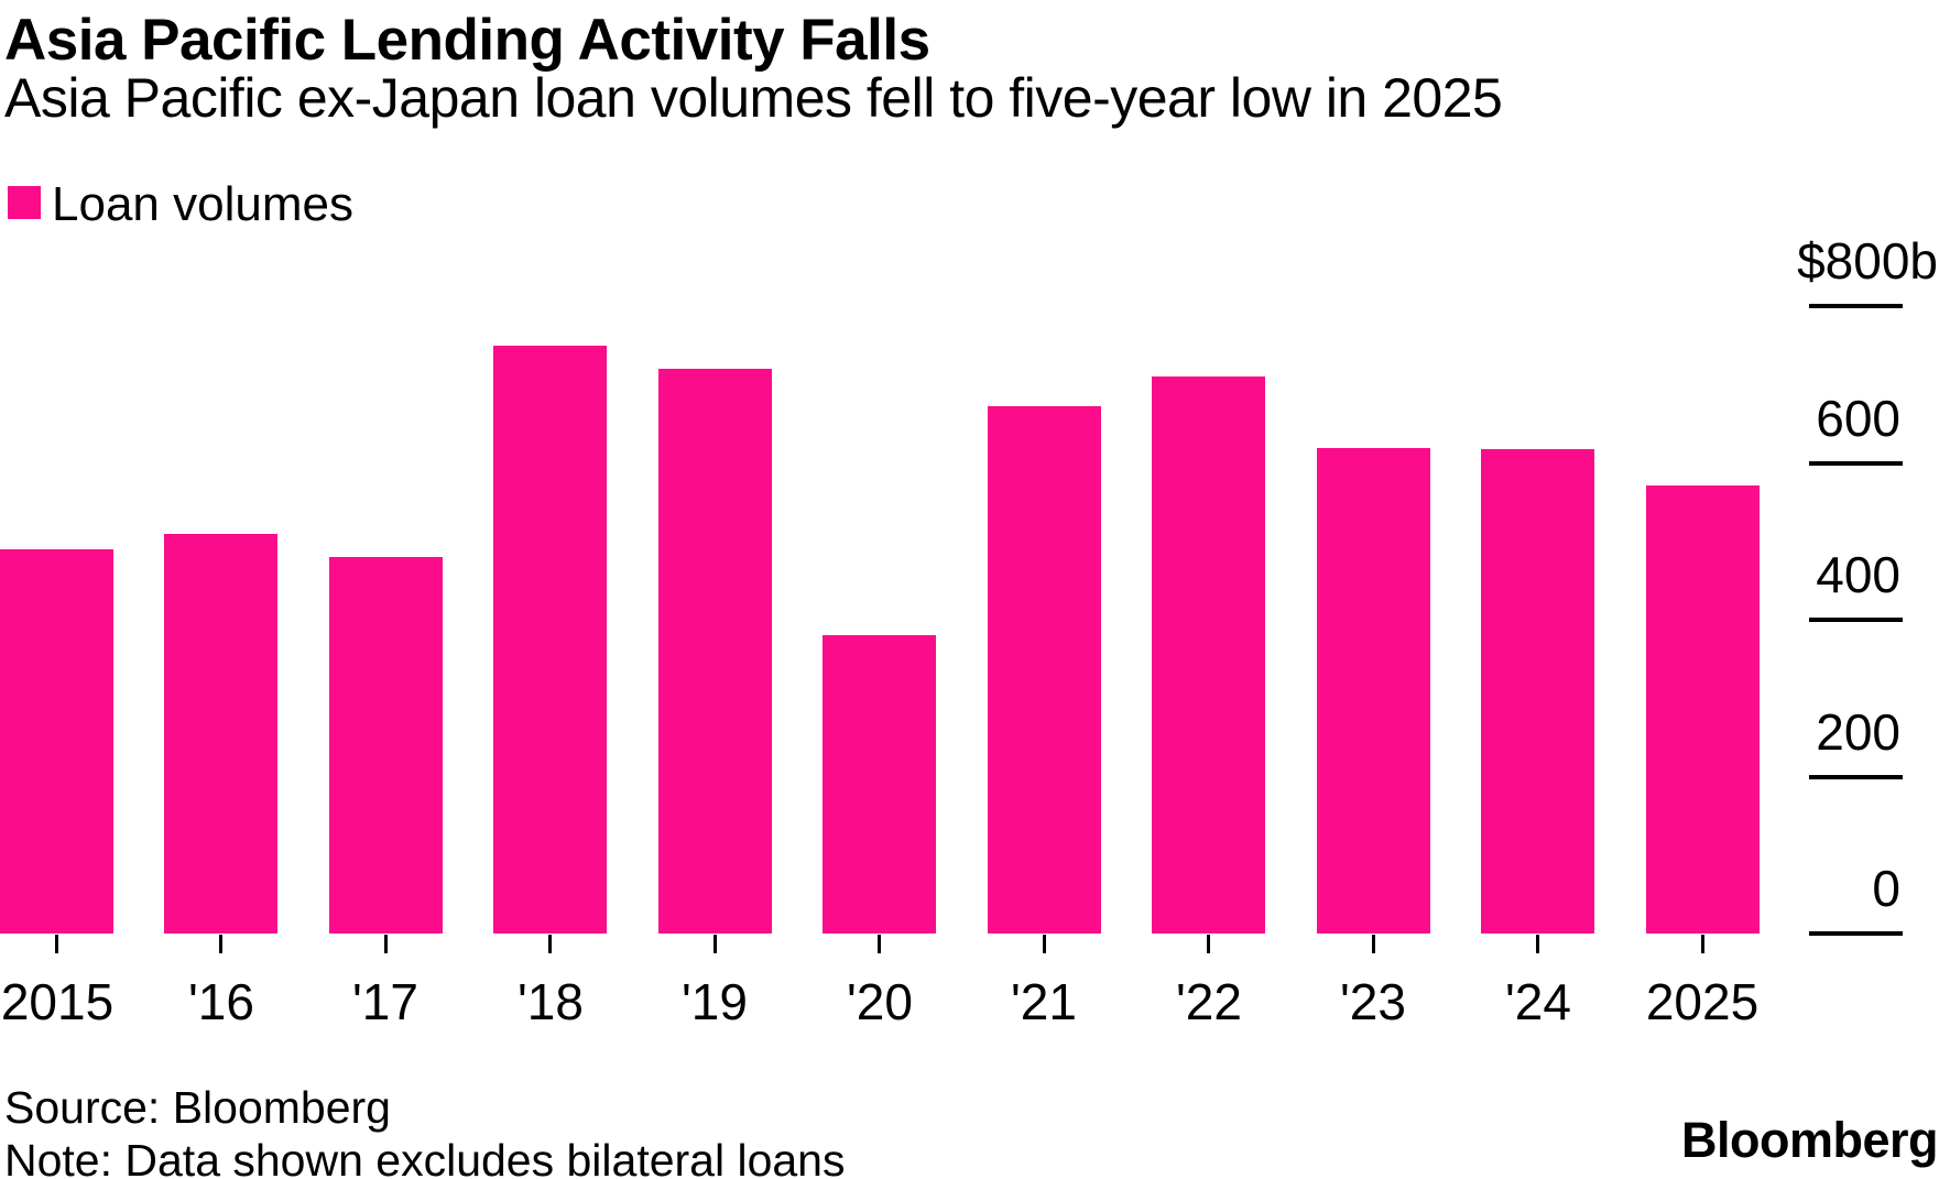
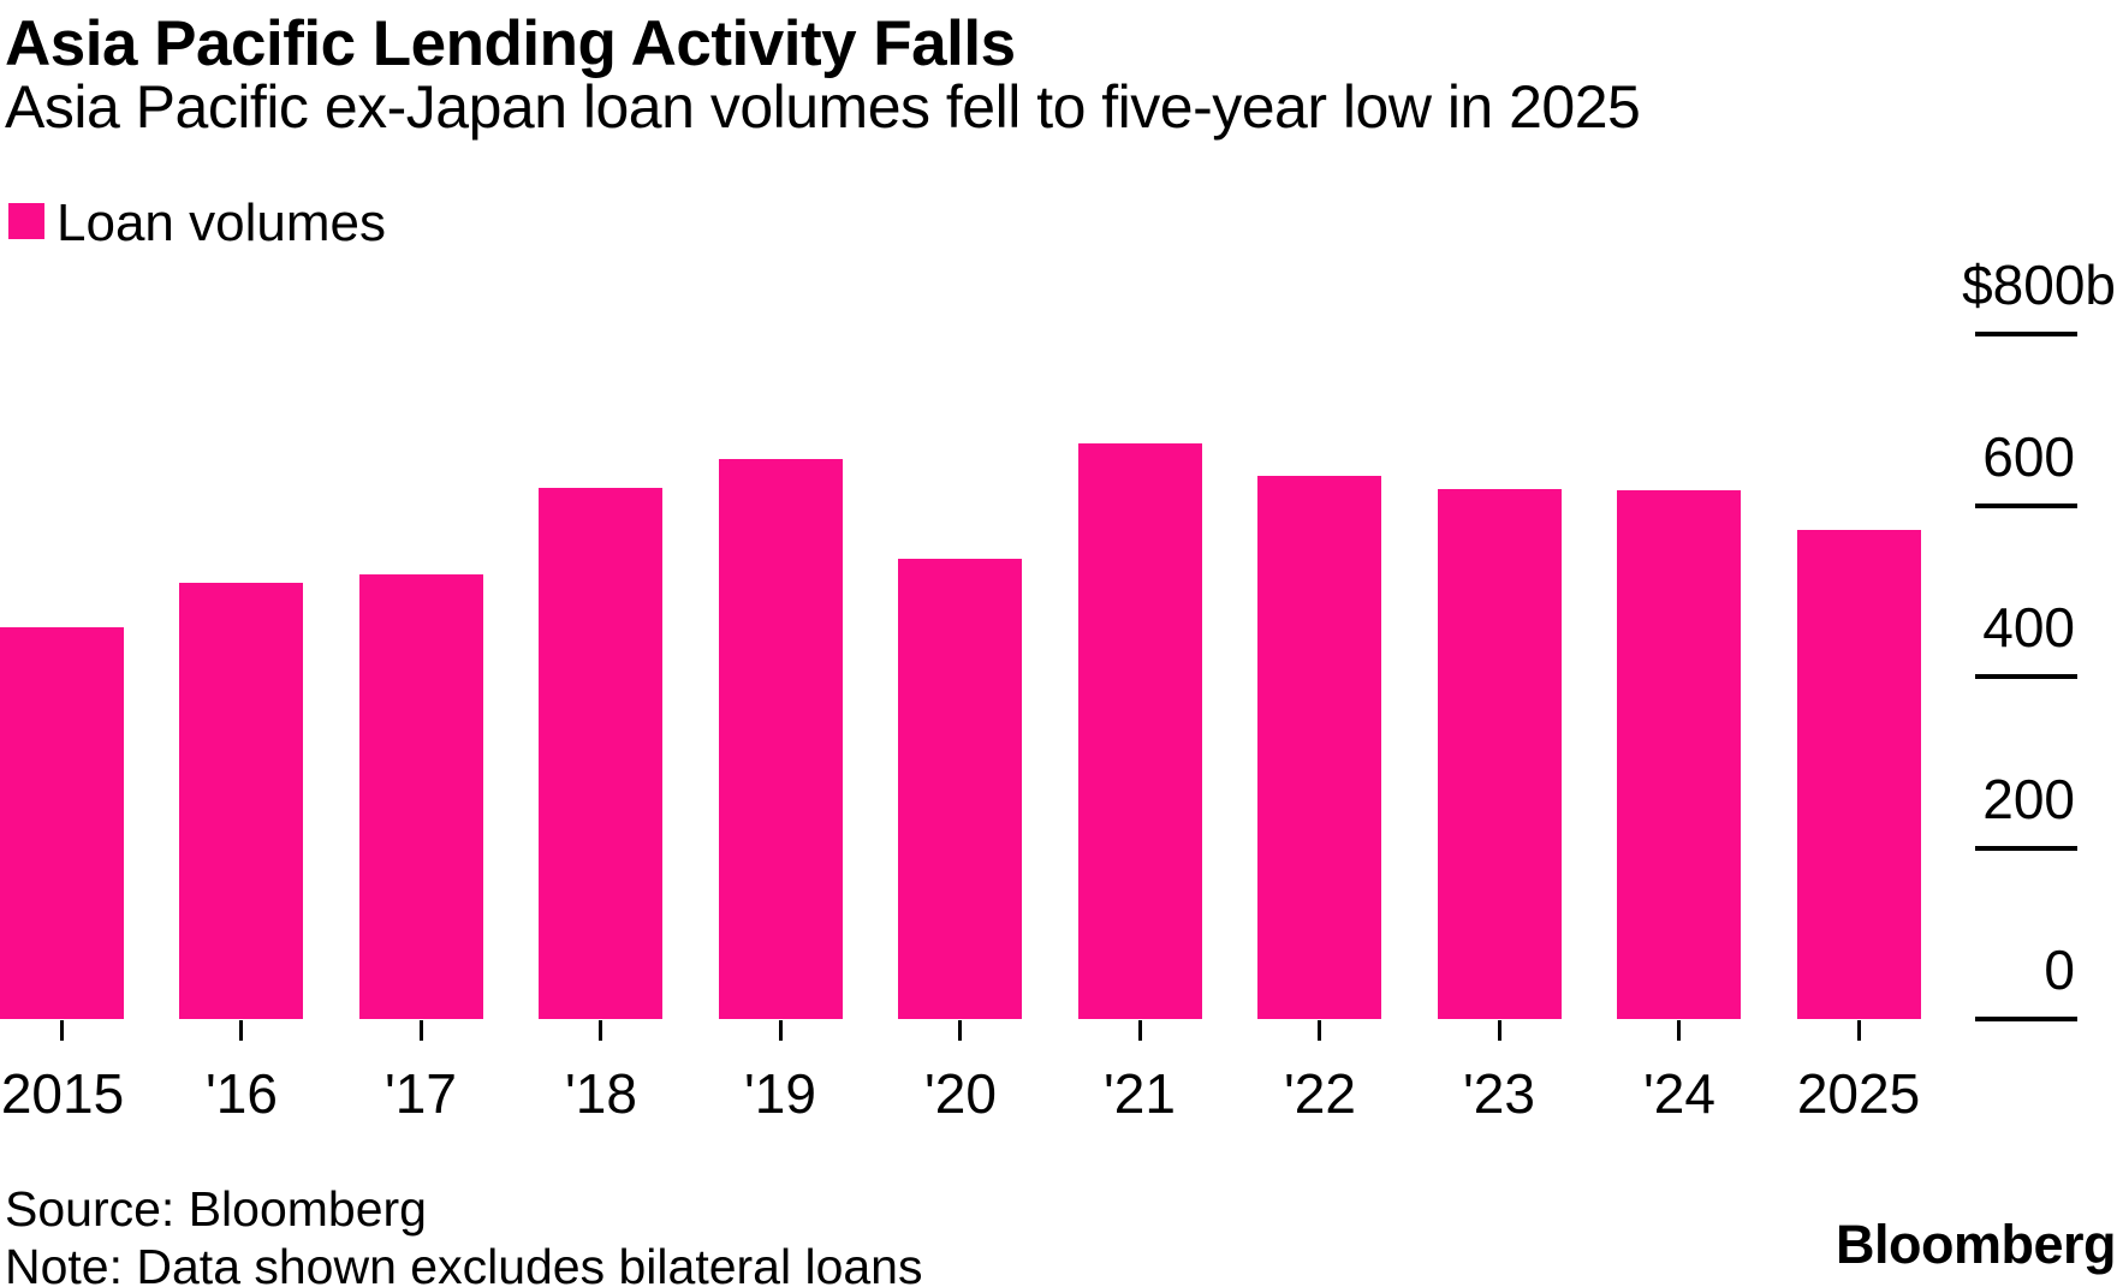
2015: 490 -> 460
'17: 480 -> 520
'18: 750 -> 620
'19: 720 -> 650
'20: 380 -> 540
'22: 710 -> 630
